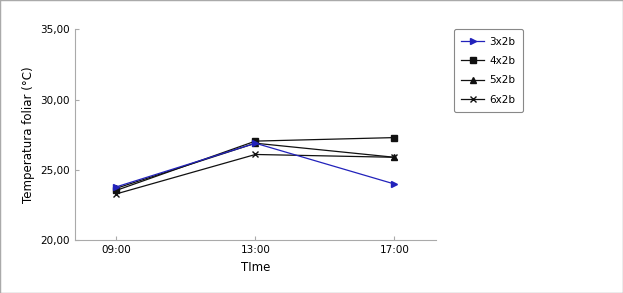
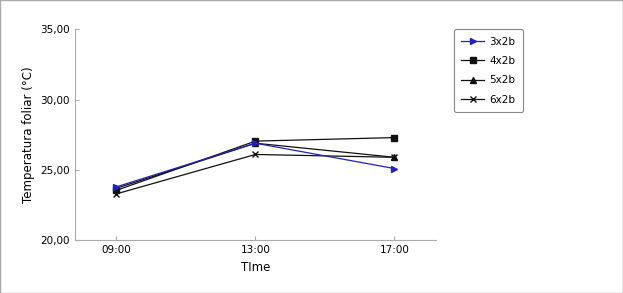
3x2b/17:00: 24,0 -> 25,1
